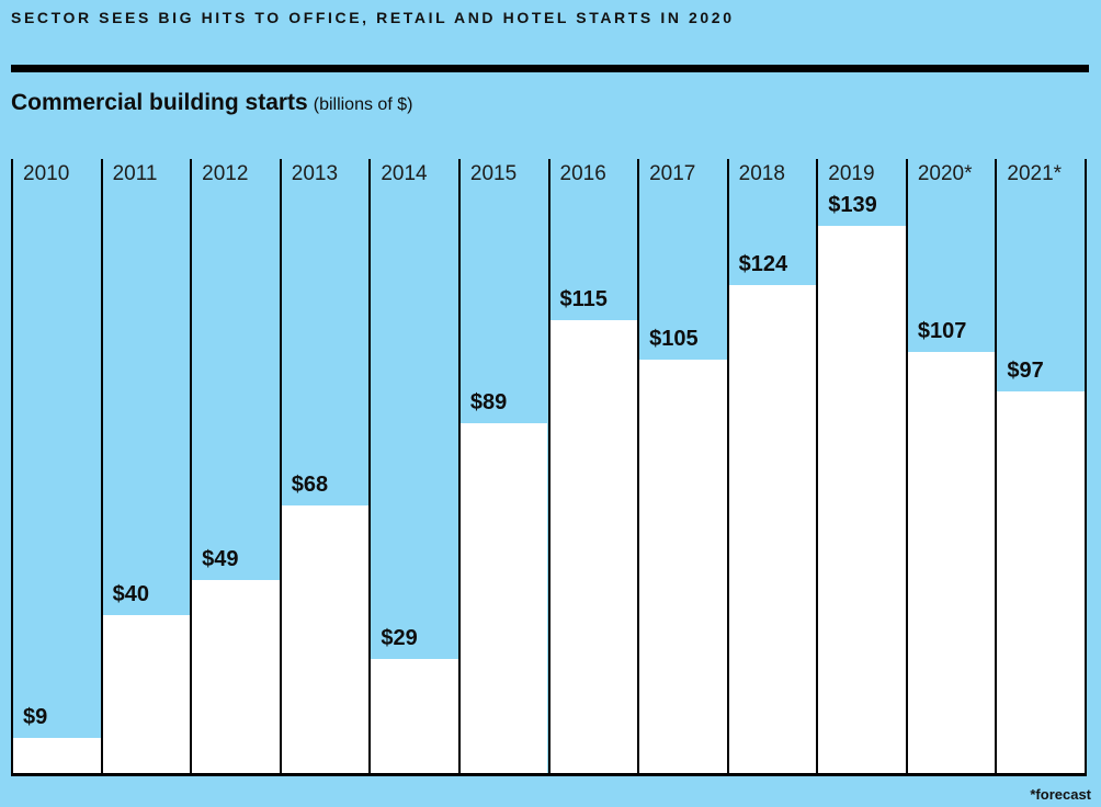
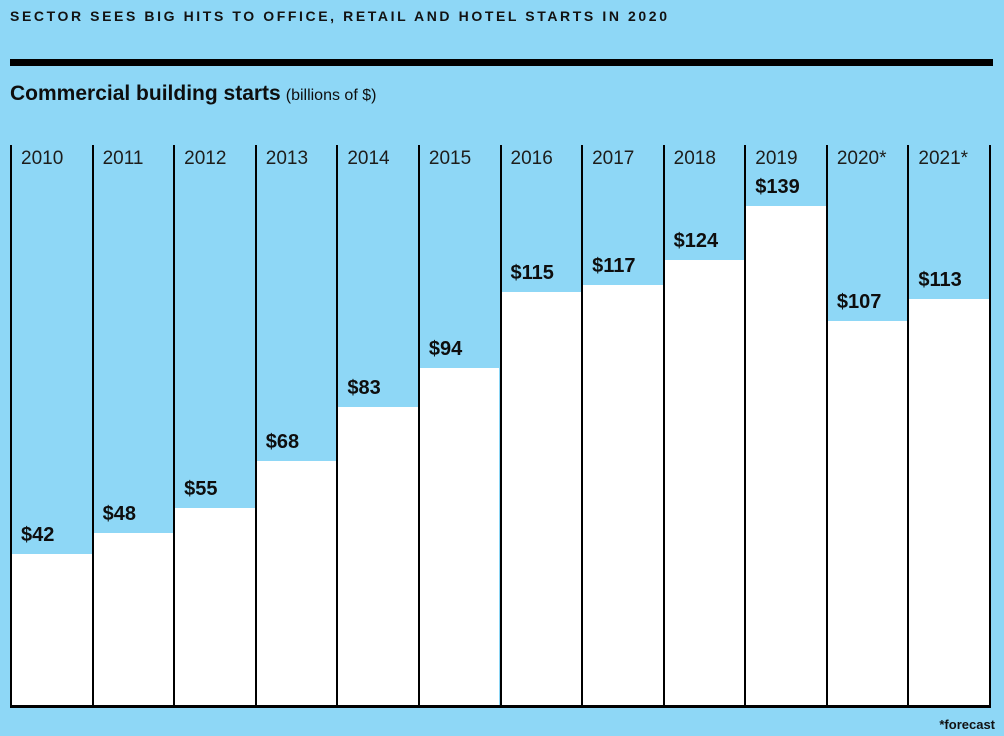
2010: $9 -> $42
2011: $40 -> $48
2012: $49 -> $55
2014: $29 -> $83
2015: $89 -> $94
2017: $105 -> $117
2021*: $97 -> $113
